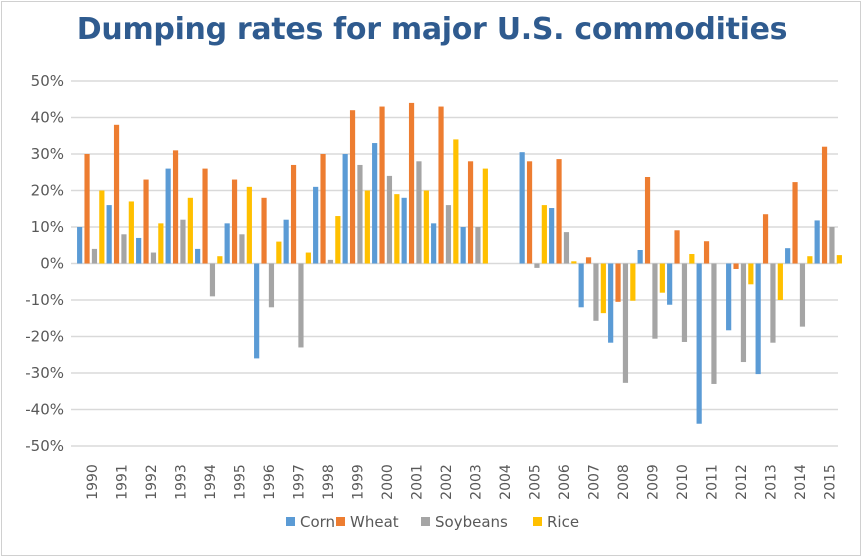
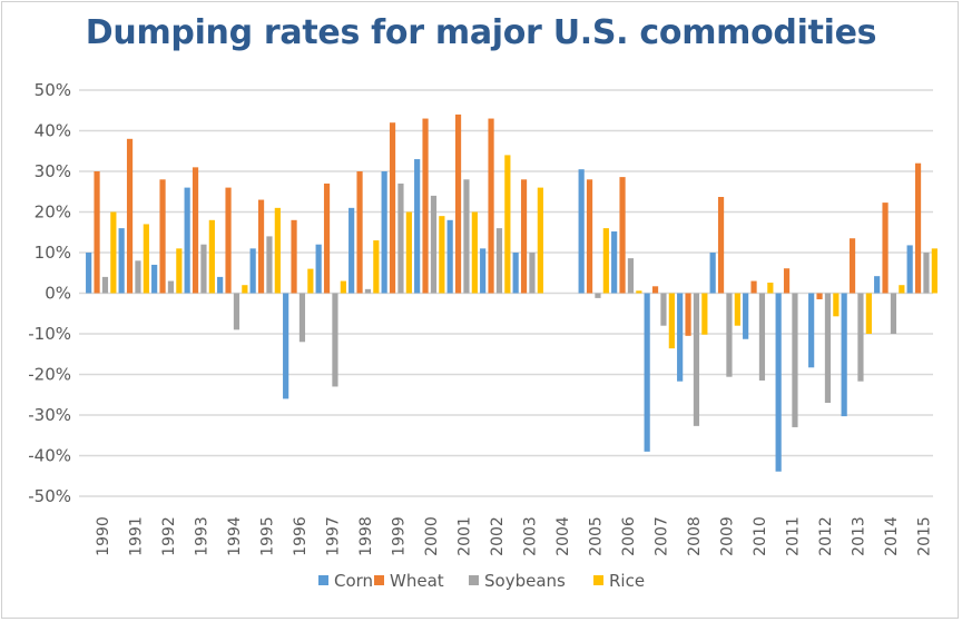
Wheat/1992: 23% -> 28%
Soybeans/1995: 8% -> 14%
Corn/2007: -12% -> -39%
Soybeans/2007: -16% -> -8%
Corn/2009: 4% -> 10%
Wheat/2010: 9% -> 3%
Soybeans/2014: -17% -> -10%
Rice/2015: 2% -> 11%
